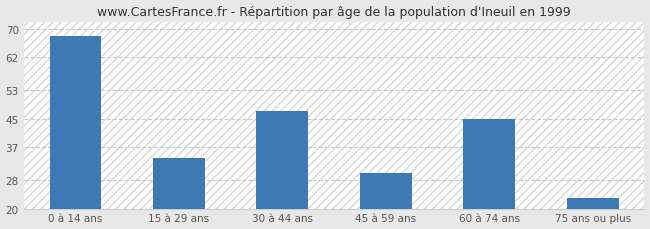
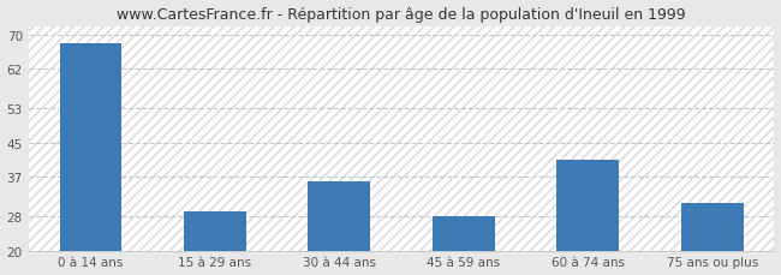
15 à 29 ans: 34 -> 29
30 à 44 ans: 47 -> 36
45 à 59 ans: 30 -> 28
60 à 74 ans: 45 -> 41
75 ans ou plus: 23 -> 31
